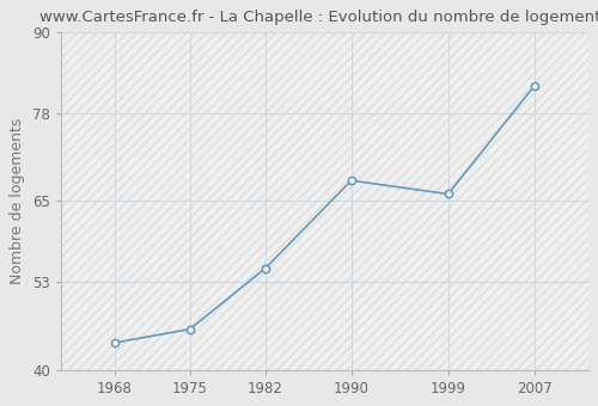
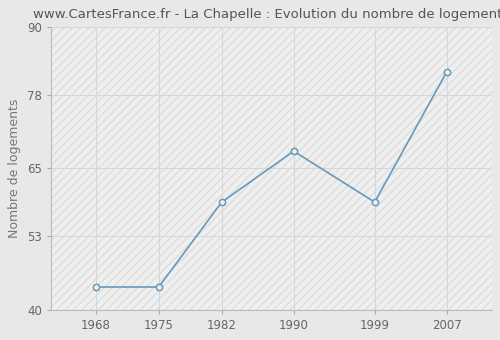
1975: 46 -> 44
1982: 55 -> 59
1999: 66 -> 59
